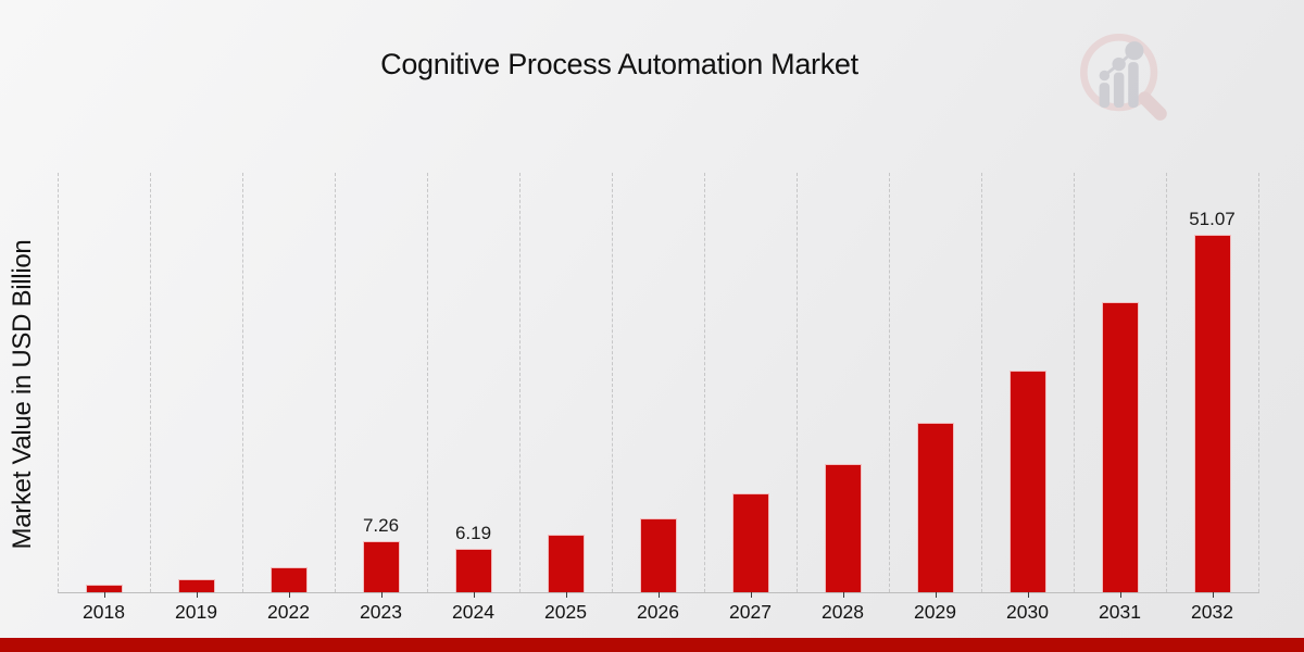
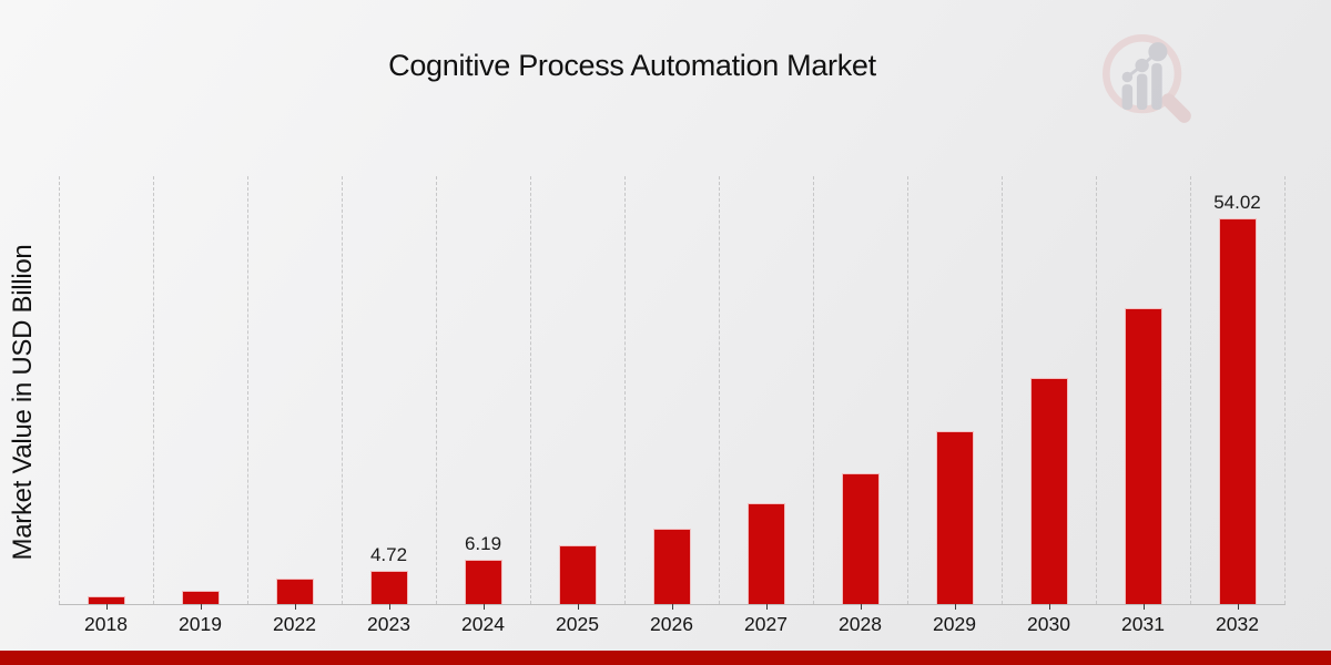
2023: 7.26 -> 4.72
2032: 51.07 -> 54.02
